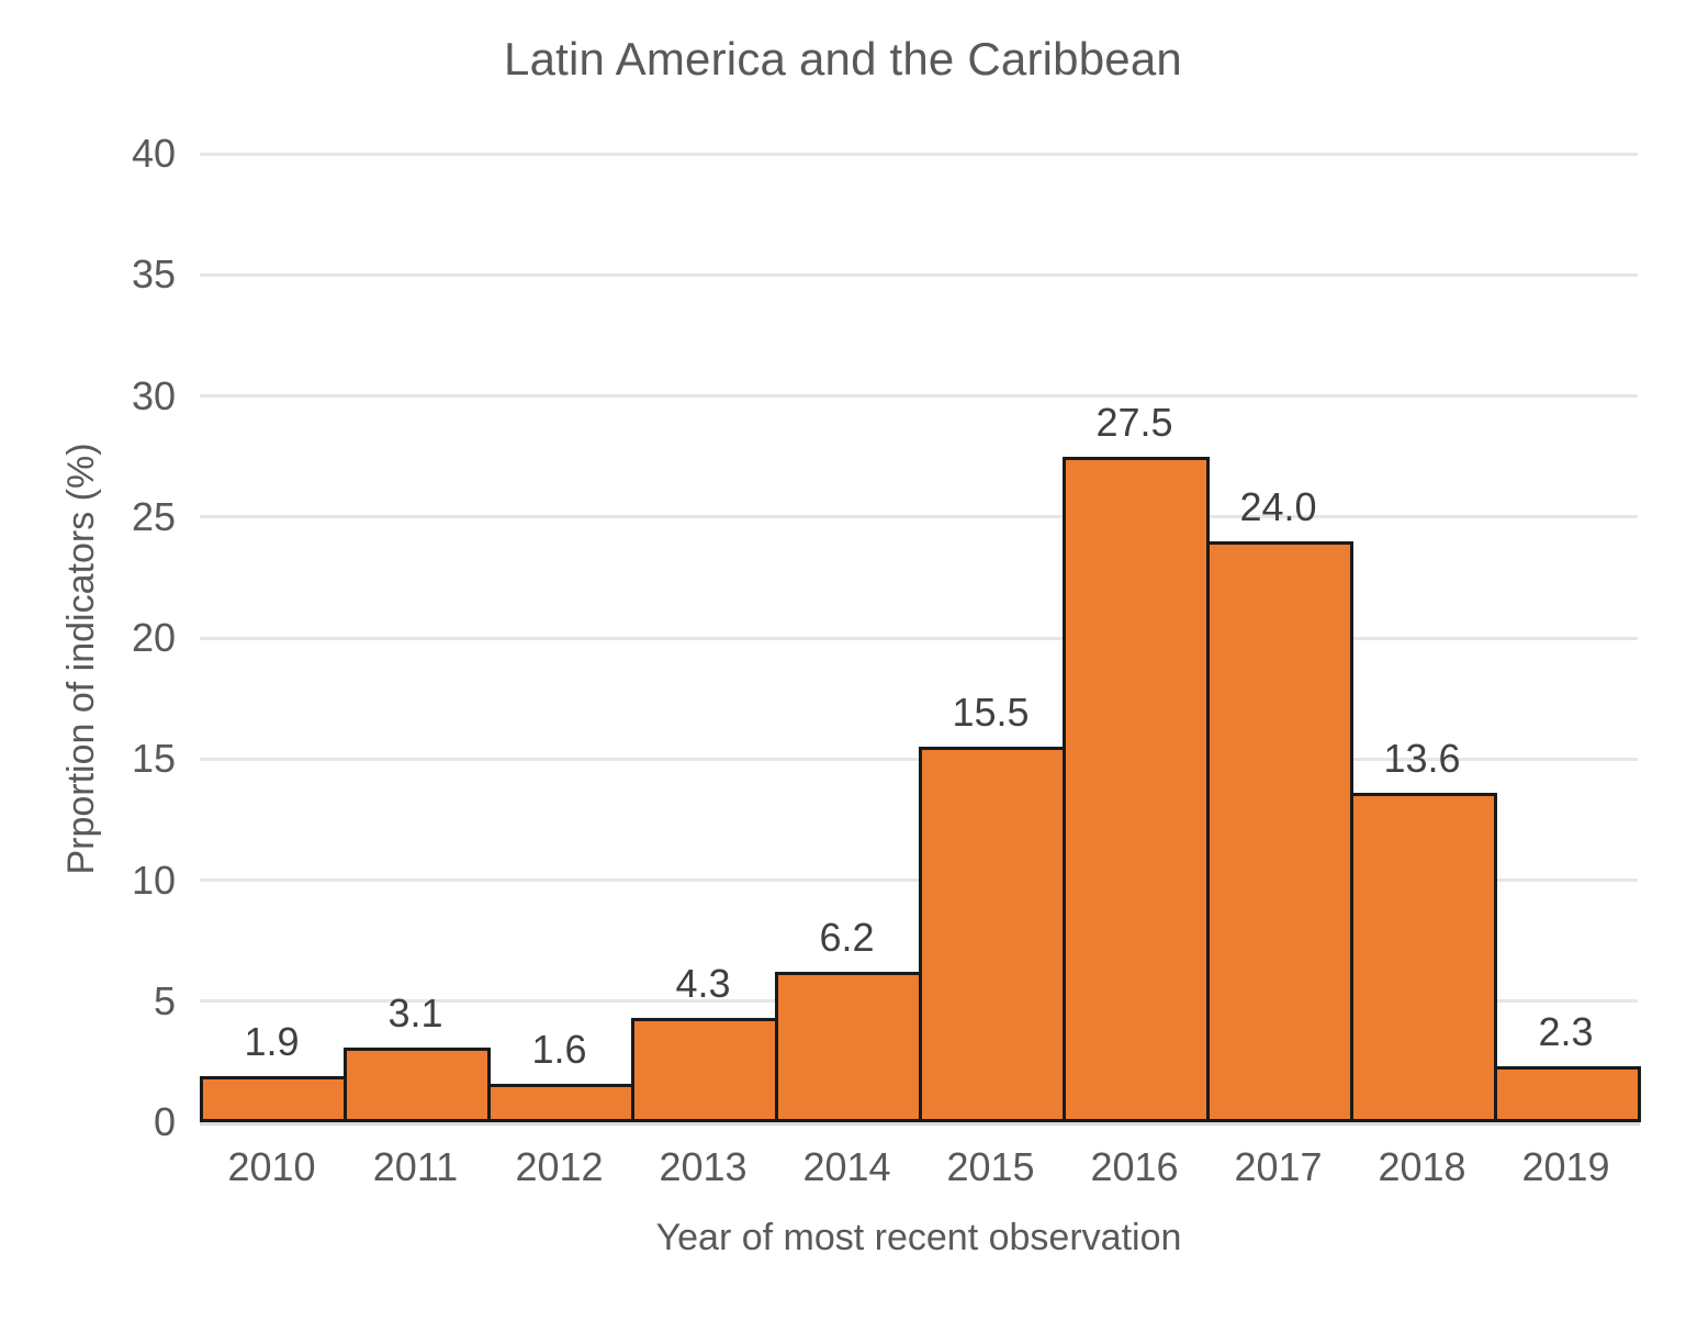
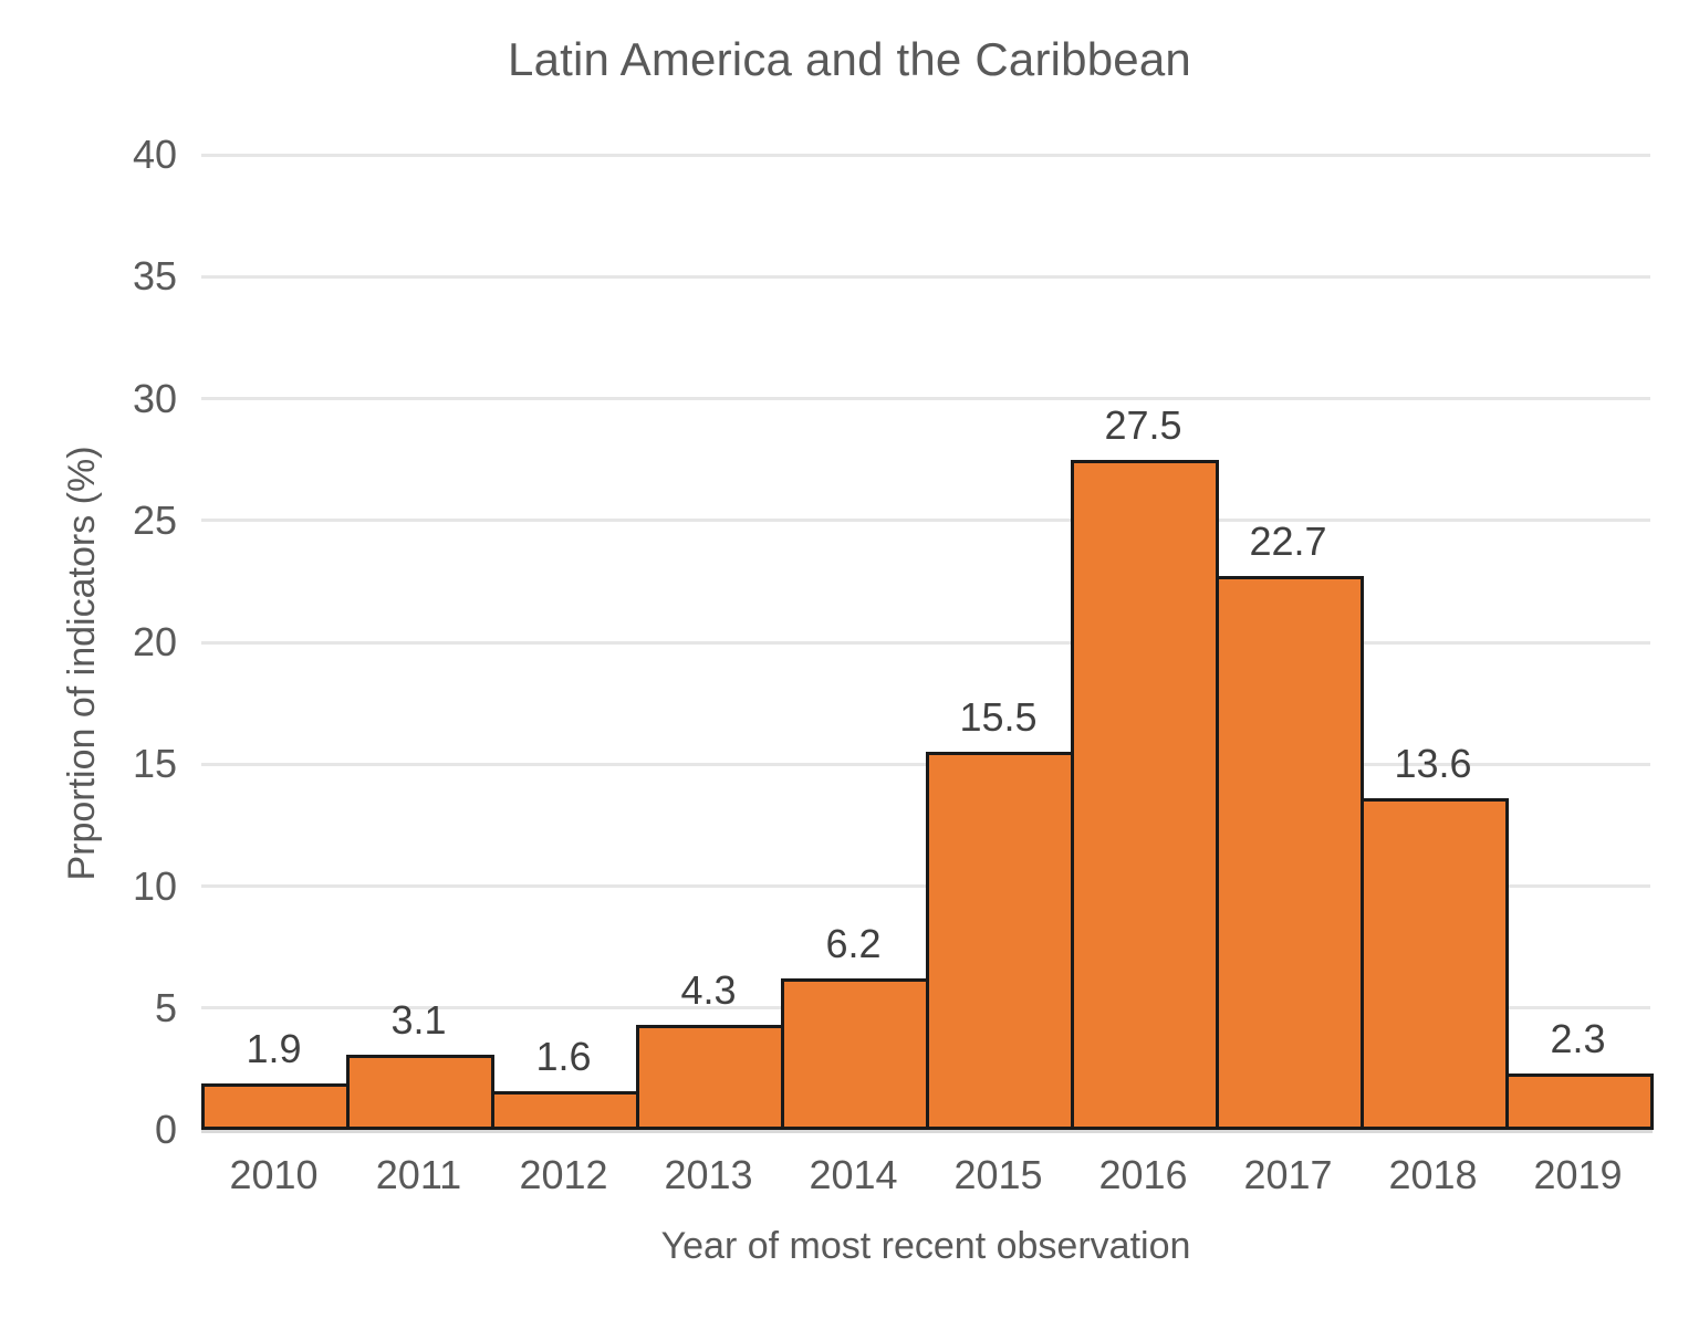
2017: 24.0 -> 22.7
